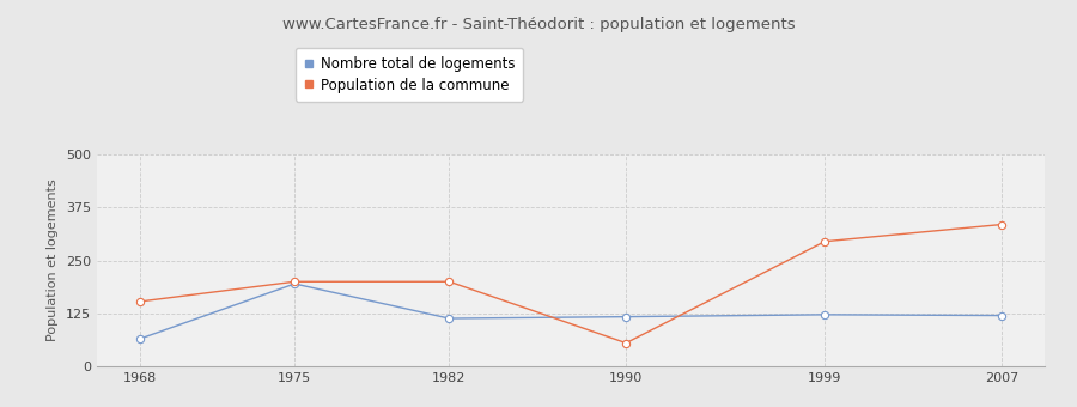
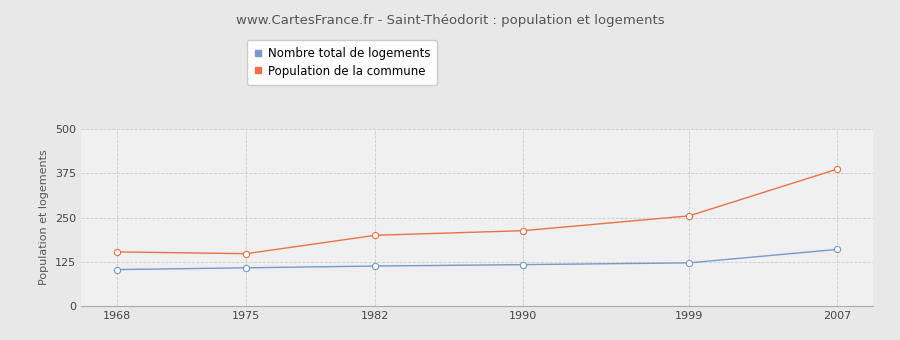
Nombre total de logements/1968: 65 -> 103
Nombre total de logements/1975: 195 -> 108
Population de la commune/1975: 200 -> 148
Population de la commune/1990: 55 -> 213
Population de la commune/1999: 295 -> 255
Nombre total de logements/2007: 120 -> 160
Population de la commune/2007: 335 -> 387
